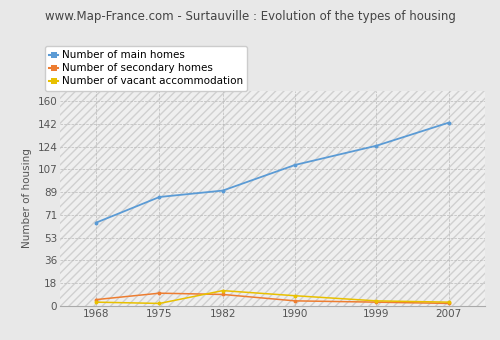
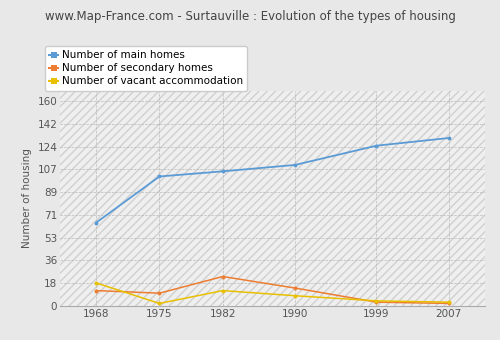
Number of secondary homes/1968: 5 -> 12
Number of vacant accommodation/1968: 3 -> 18
Number of main homes/1975: 85 -> 101
Number of main homes/1982: 90 -> 105
Number of secondary homes/1982: 9 -> 23
Number of secondary homes/1990: 4 -> 14
Number of main homes/2007: 143 -> 131
